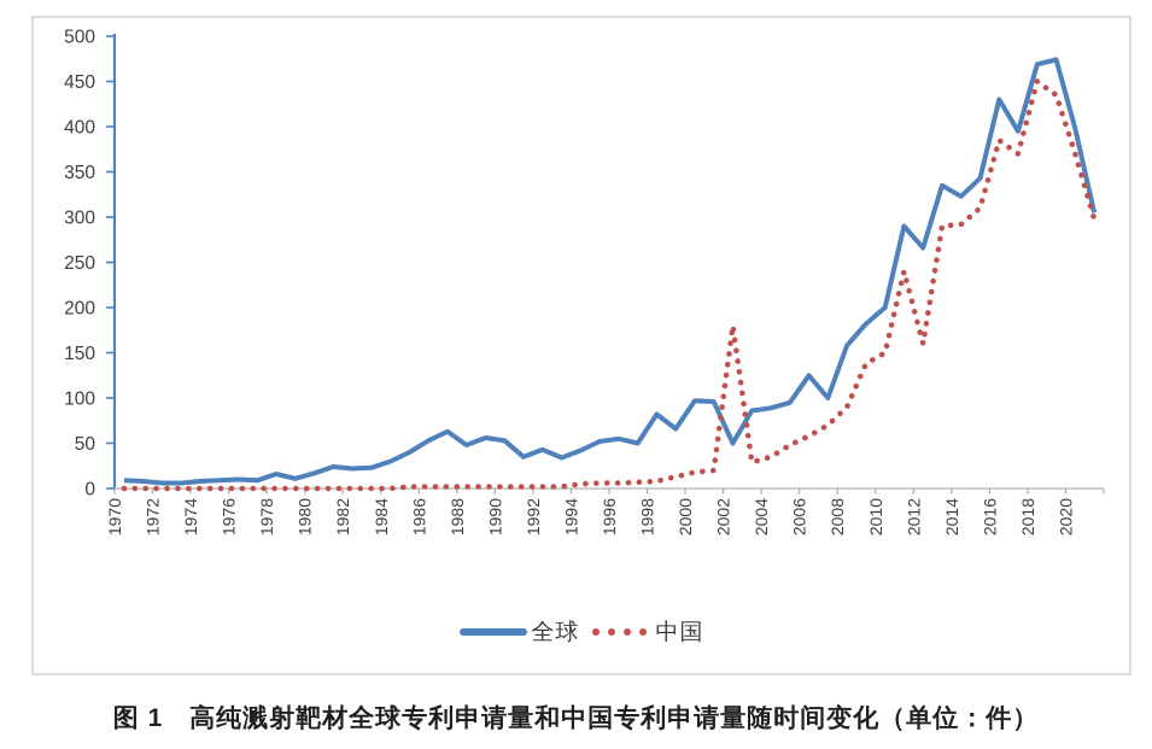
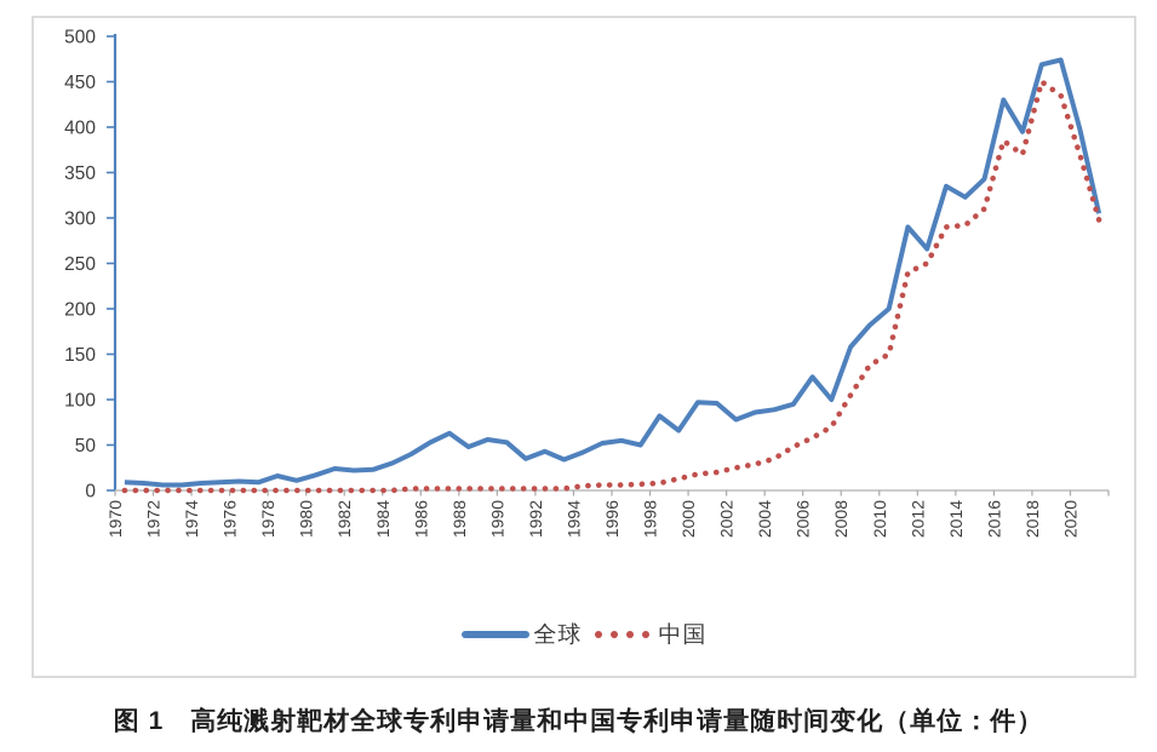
全球/2002: 50 -> 80
中国/2002: 180 -> 20
中国/2008: 90 -> 100
中国/2012: 160 -> 250
